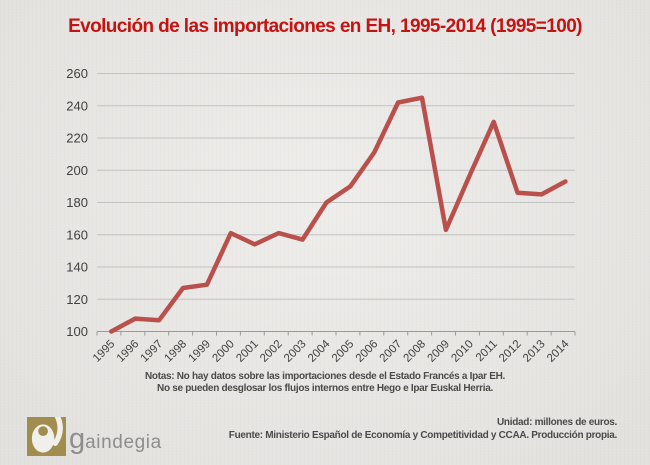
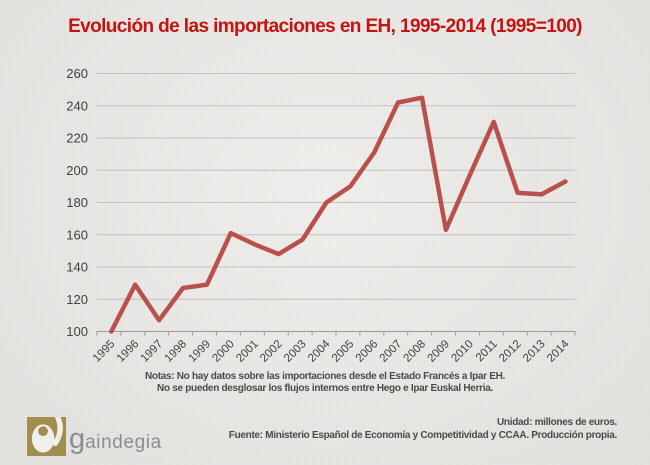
1996: 108 -> 129
2002: 161 -> 148
